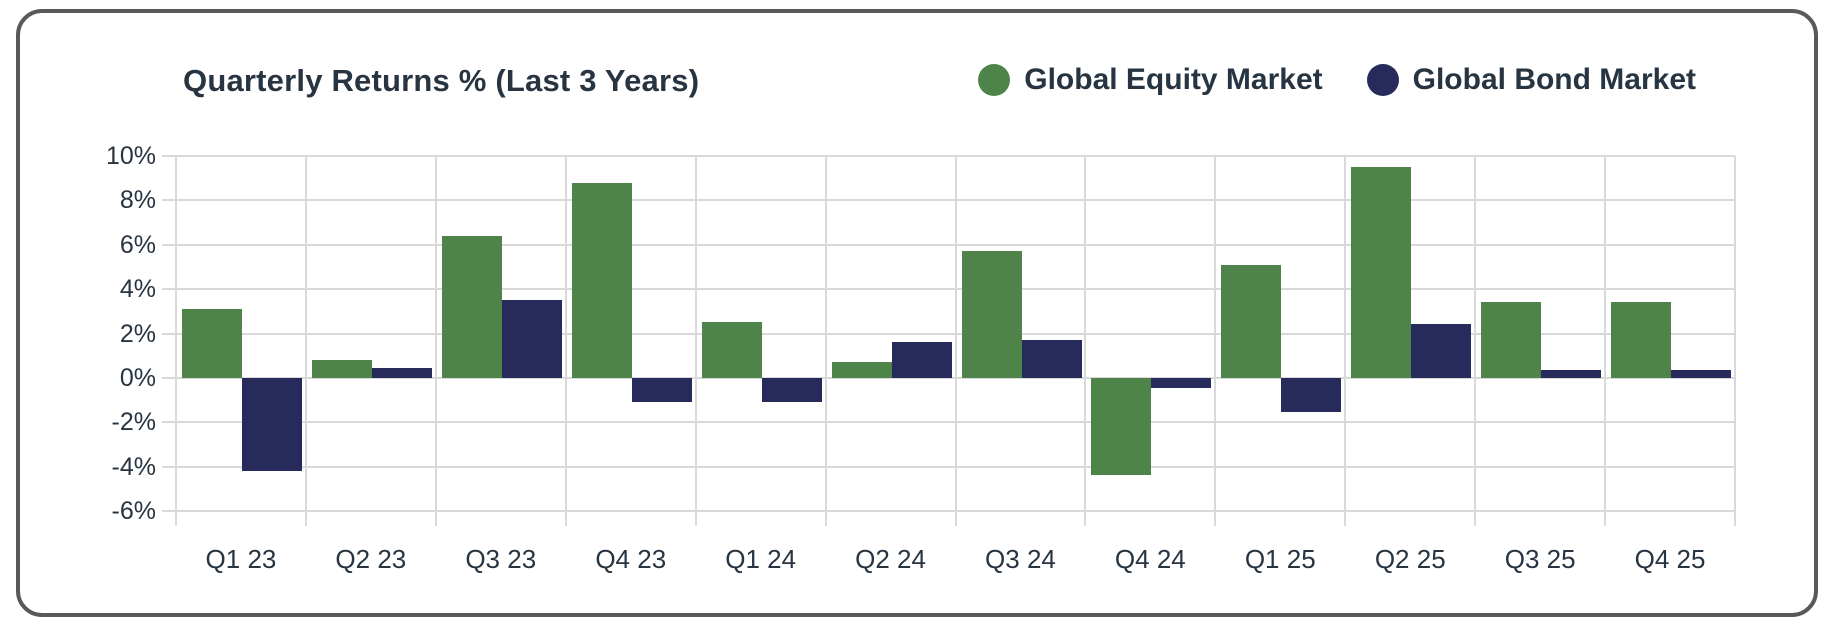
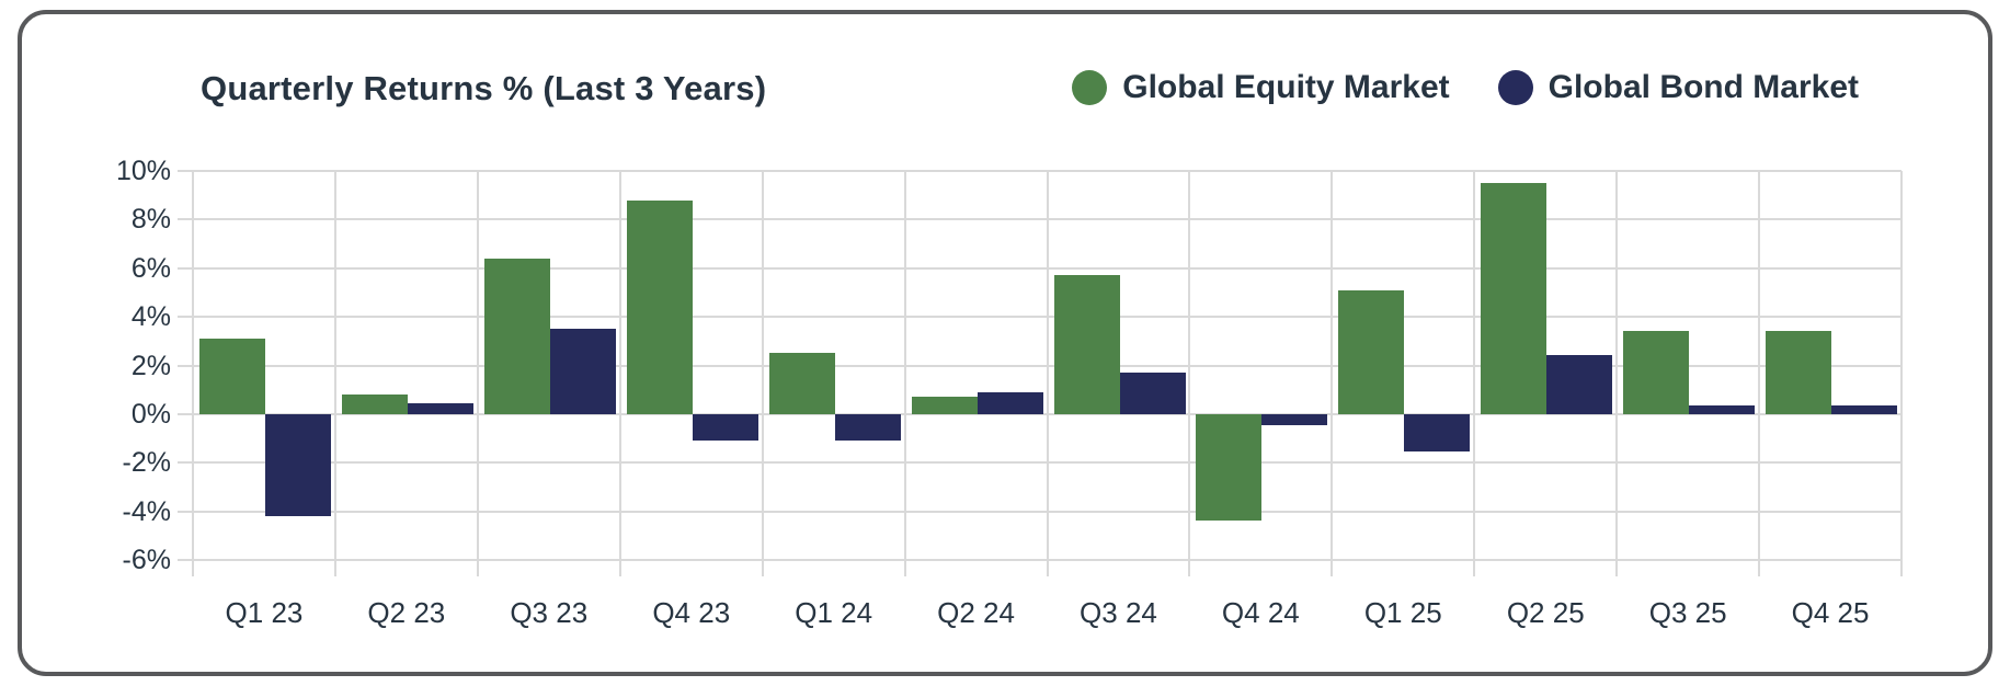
Global Bond Market/Q2 24: 1.6% -> 0.9%
